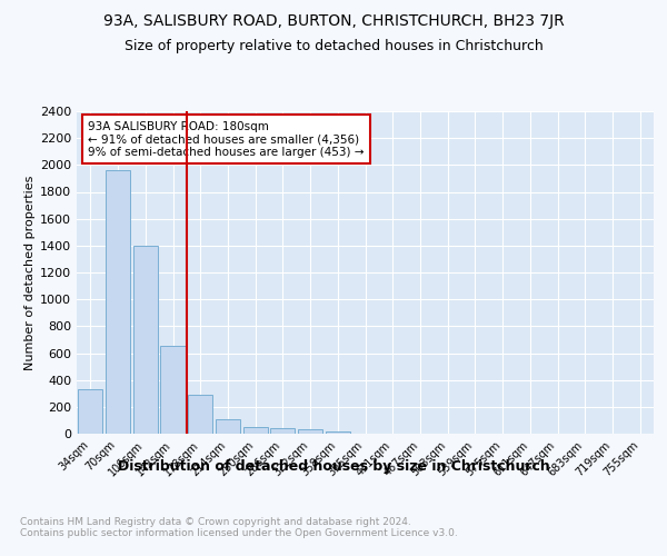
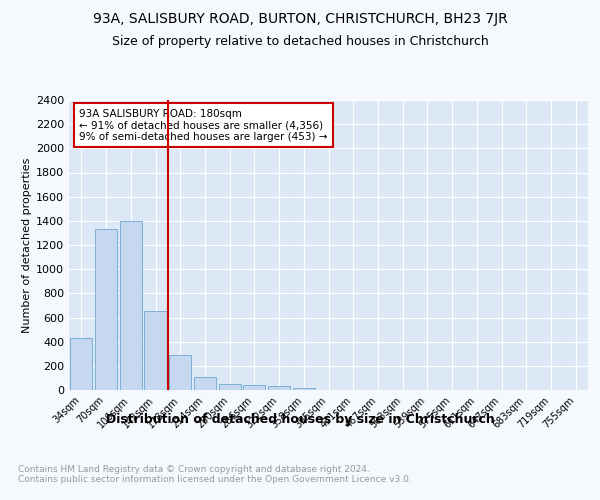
34sqm: 330 -> 430
70sqm: 1960 -> 1330
